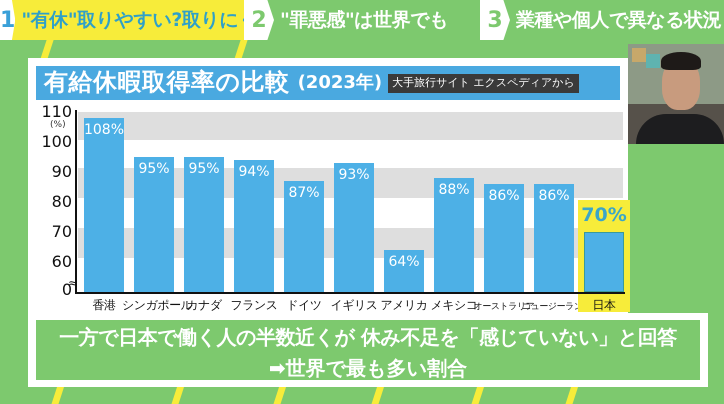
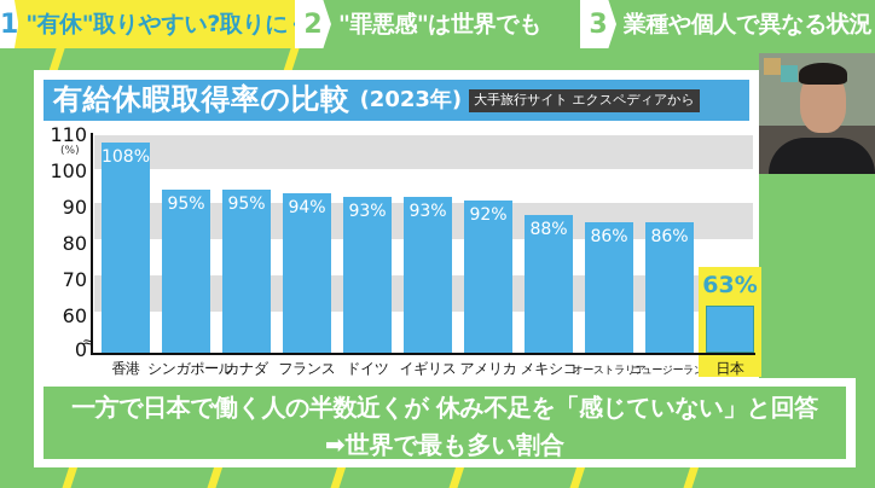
ドイツ: 87% -> 93%
アメリカ: 64% -> 92%
日本: 70% -> 63%
